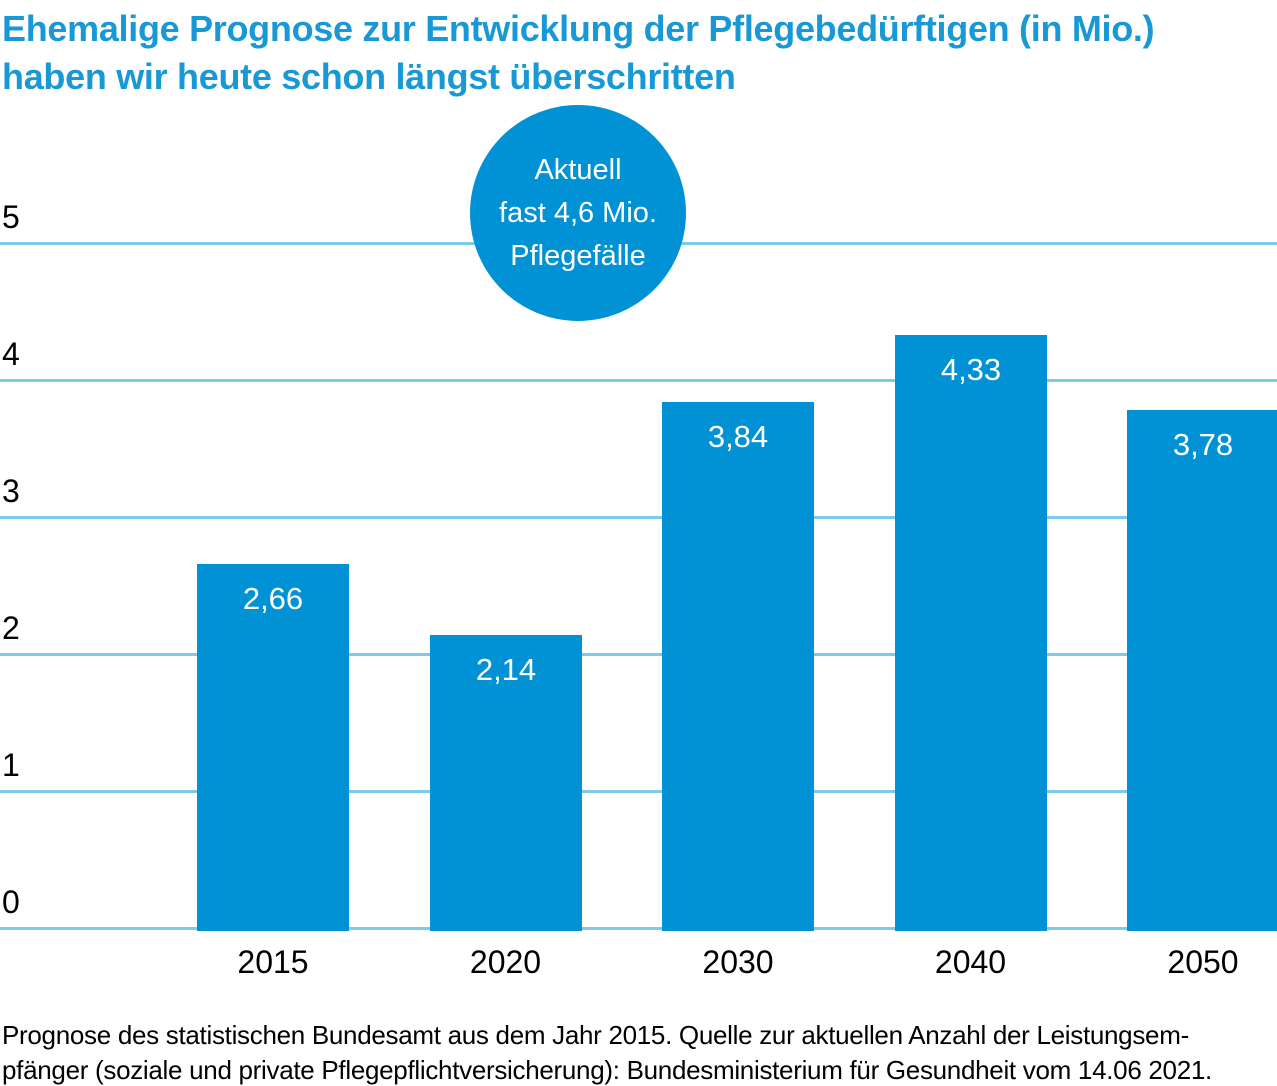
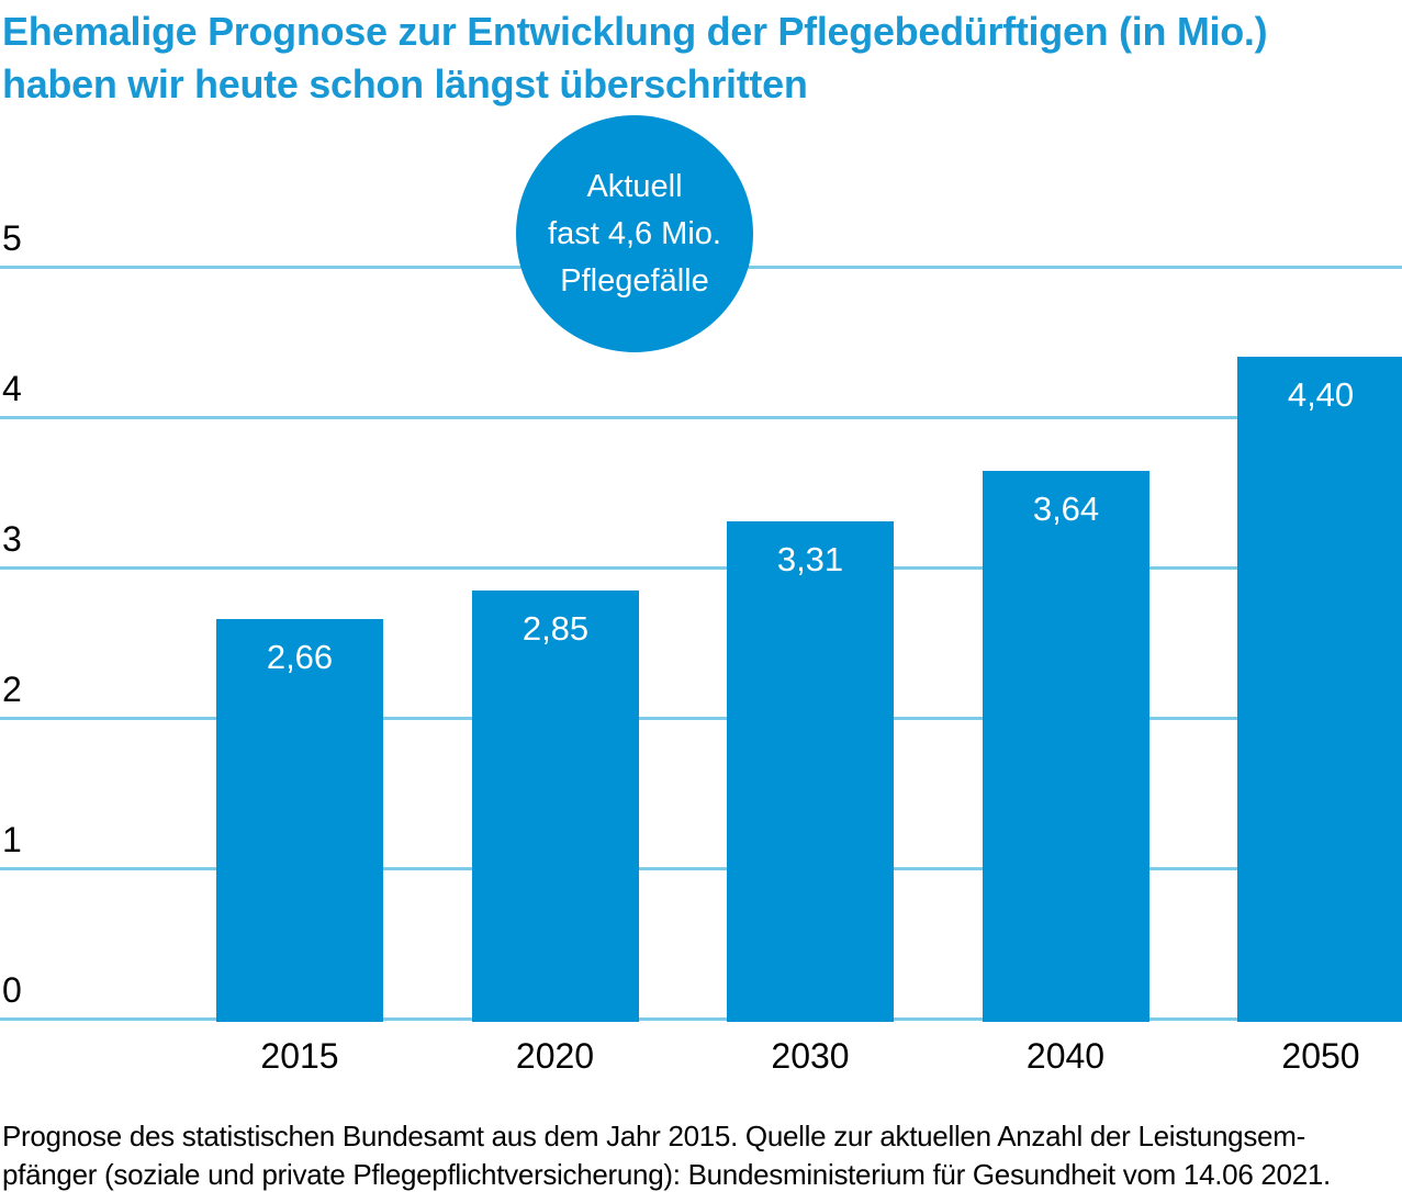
2020: 2,14 -> 2,85
2030: 3,84 -> 3,31
2040: 4,33 -> 3,64
2050: 3,78 -> 4,40
